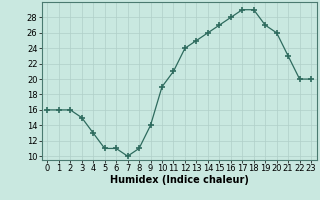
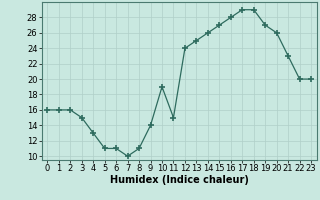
11: 21 -> 15
